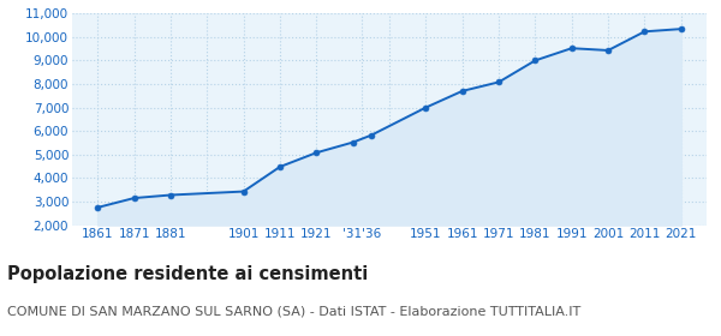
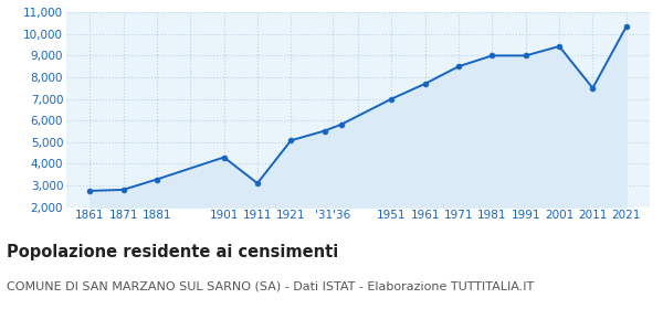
1871: 3,200 -> 2,800
1901: 3,400 -> 4,300
1911: 4,500 -> 3,100
1971: 8,100 -> 8,500
1991: 9,500 -> 9,000
2011: 10,200 -> 7,500
